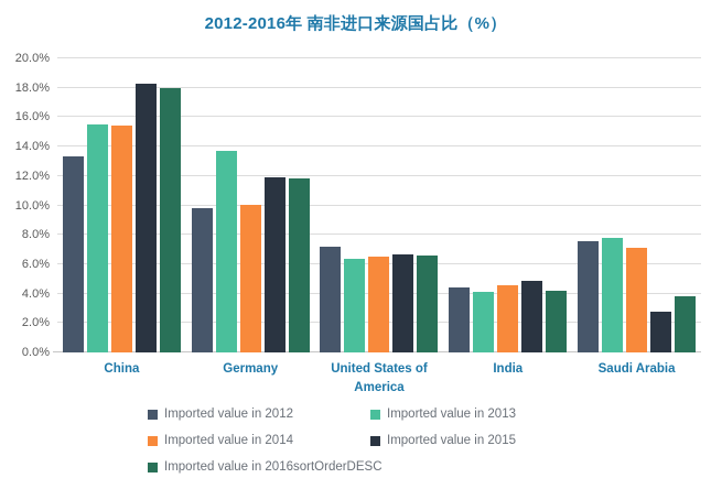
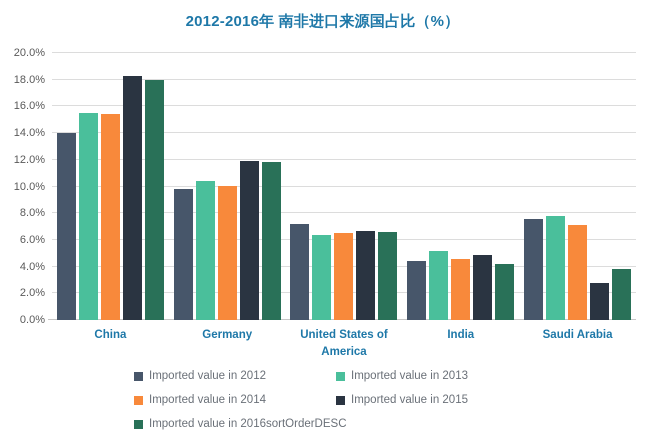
Imported value in 2012/China: 13.3% -> 14.0%
Imported value in 2013/Germany: 13.7% -> 10.4%
Imported value in 2013/India: 4.1% -> 5.2%
